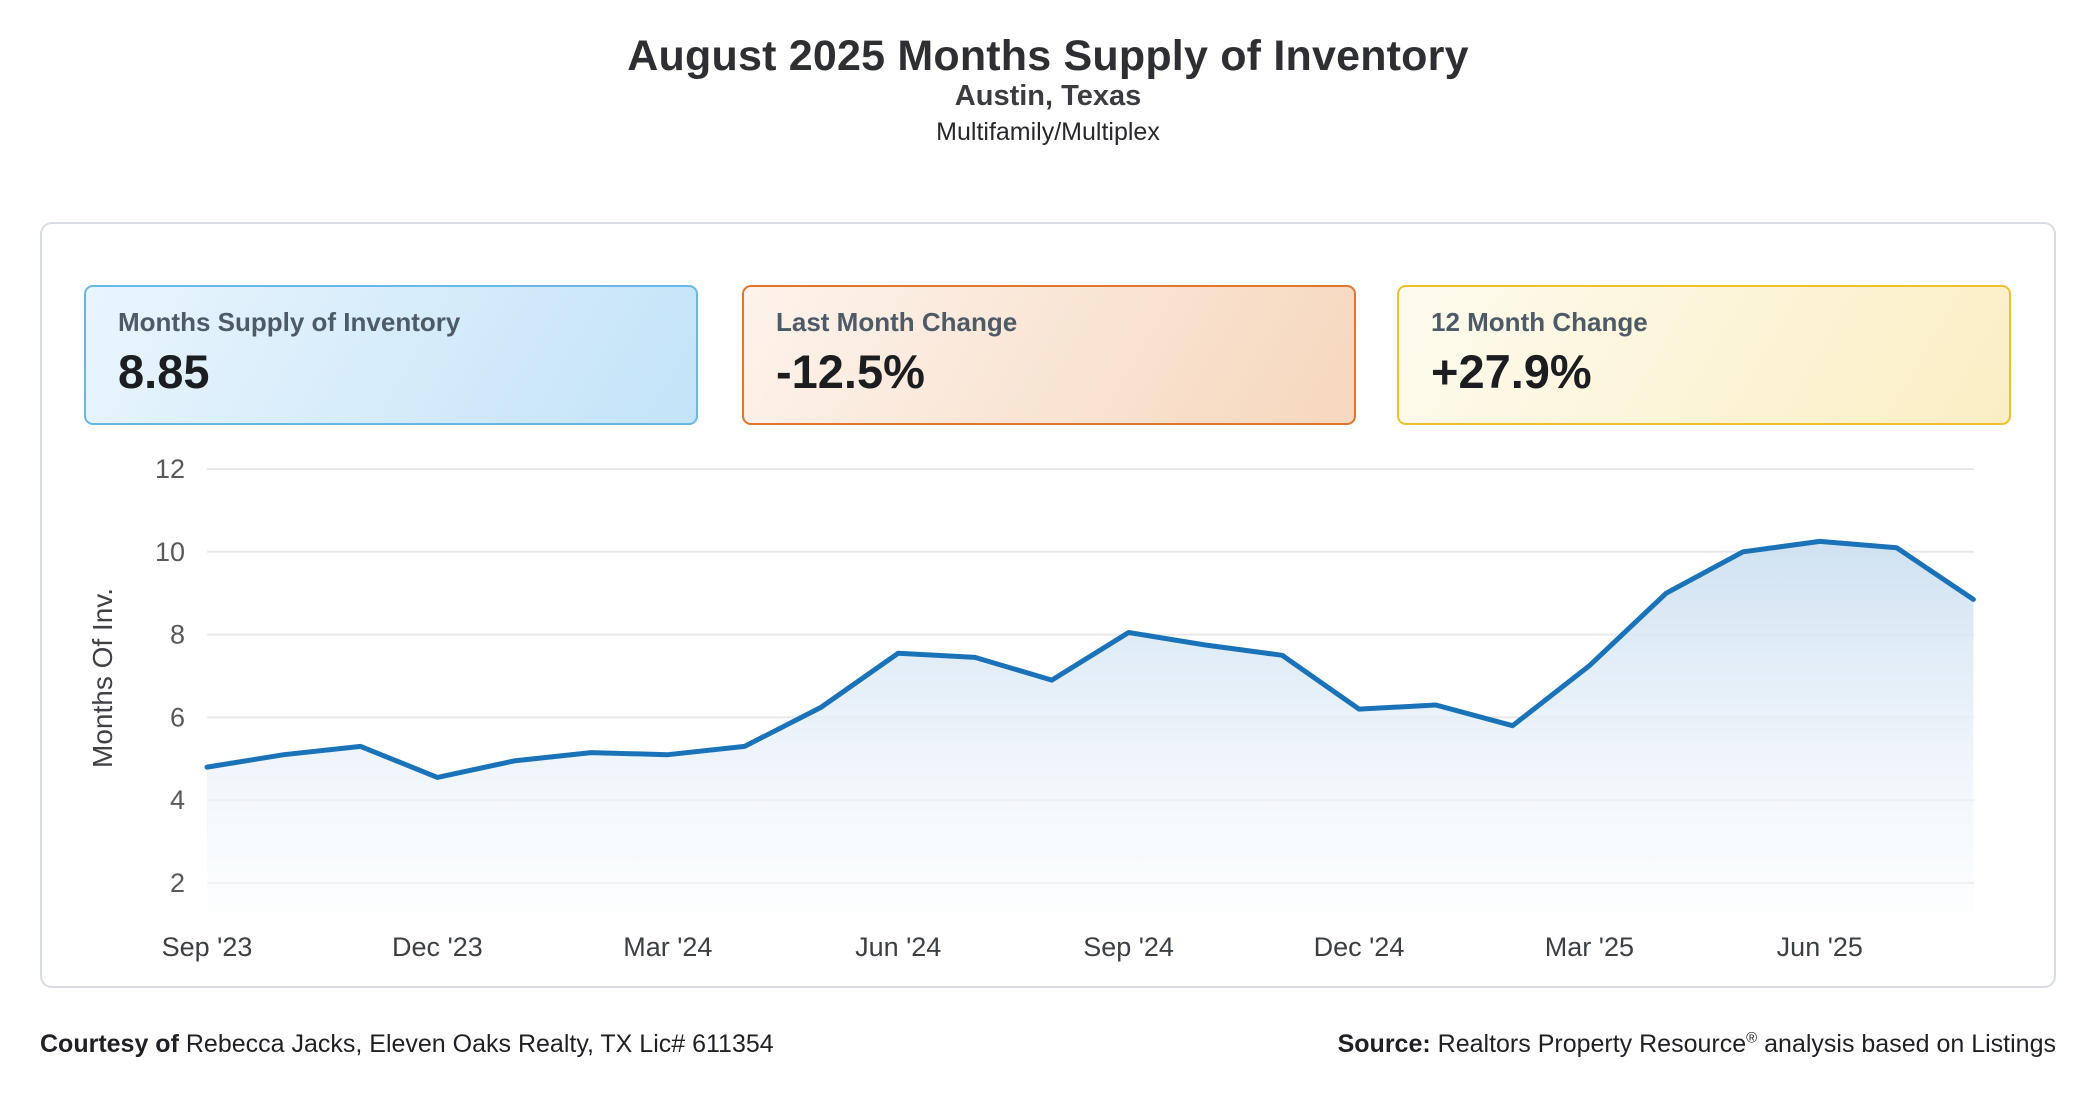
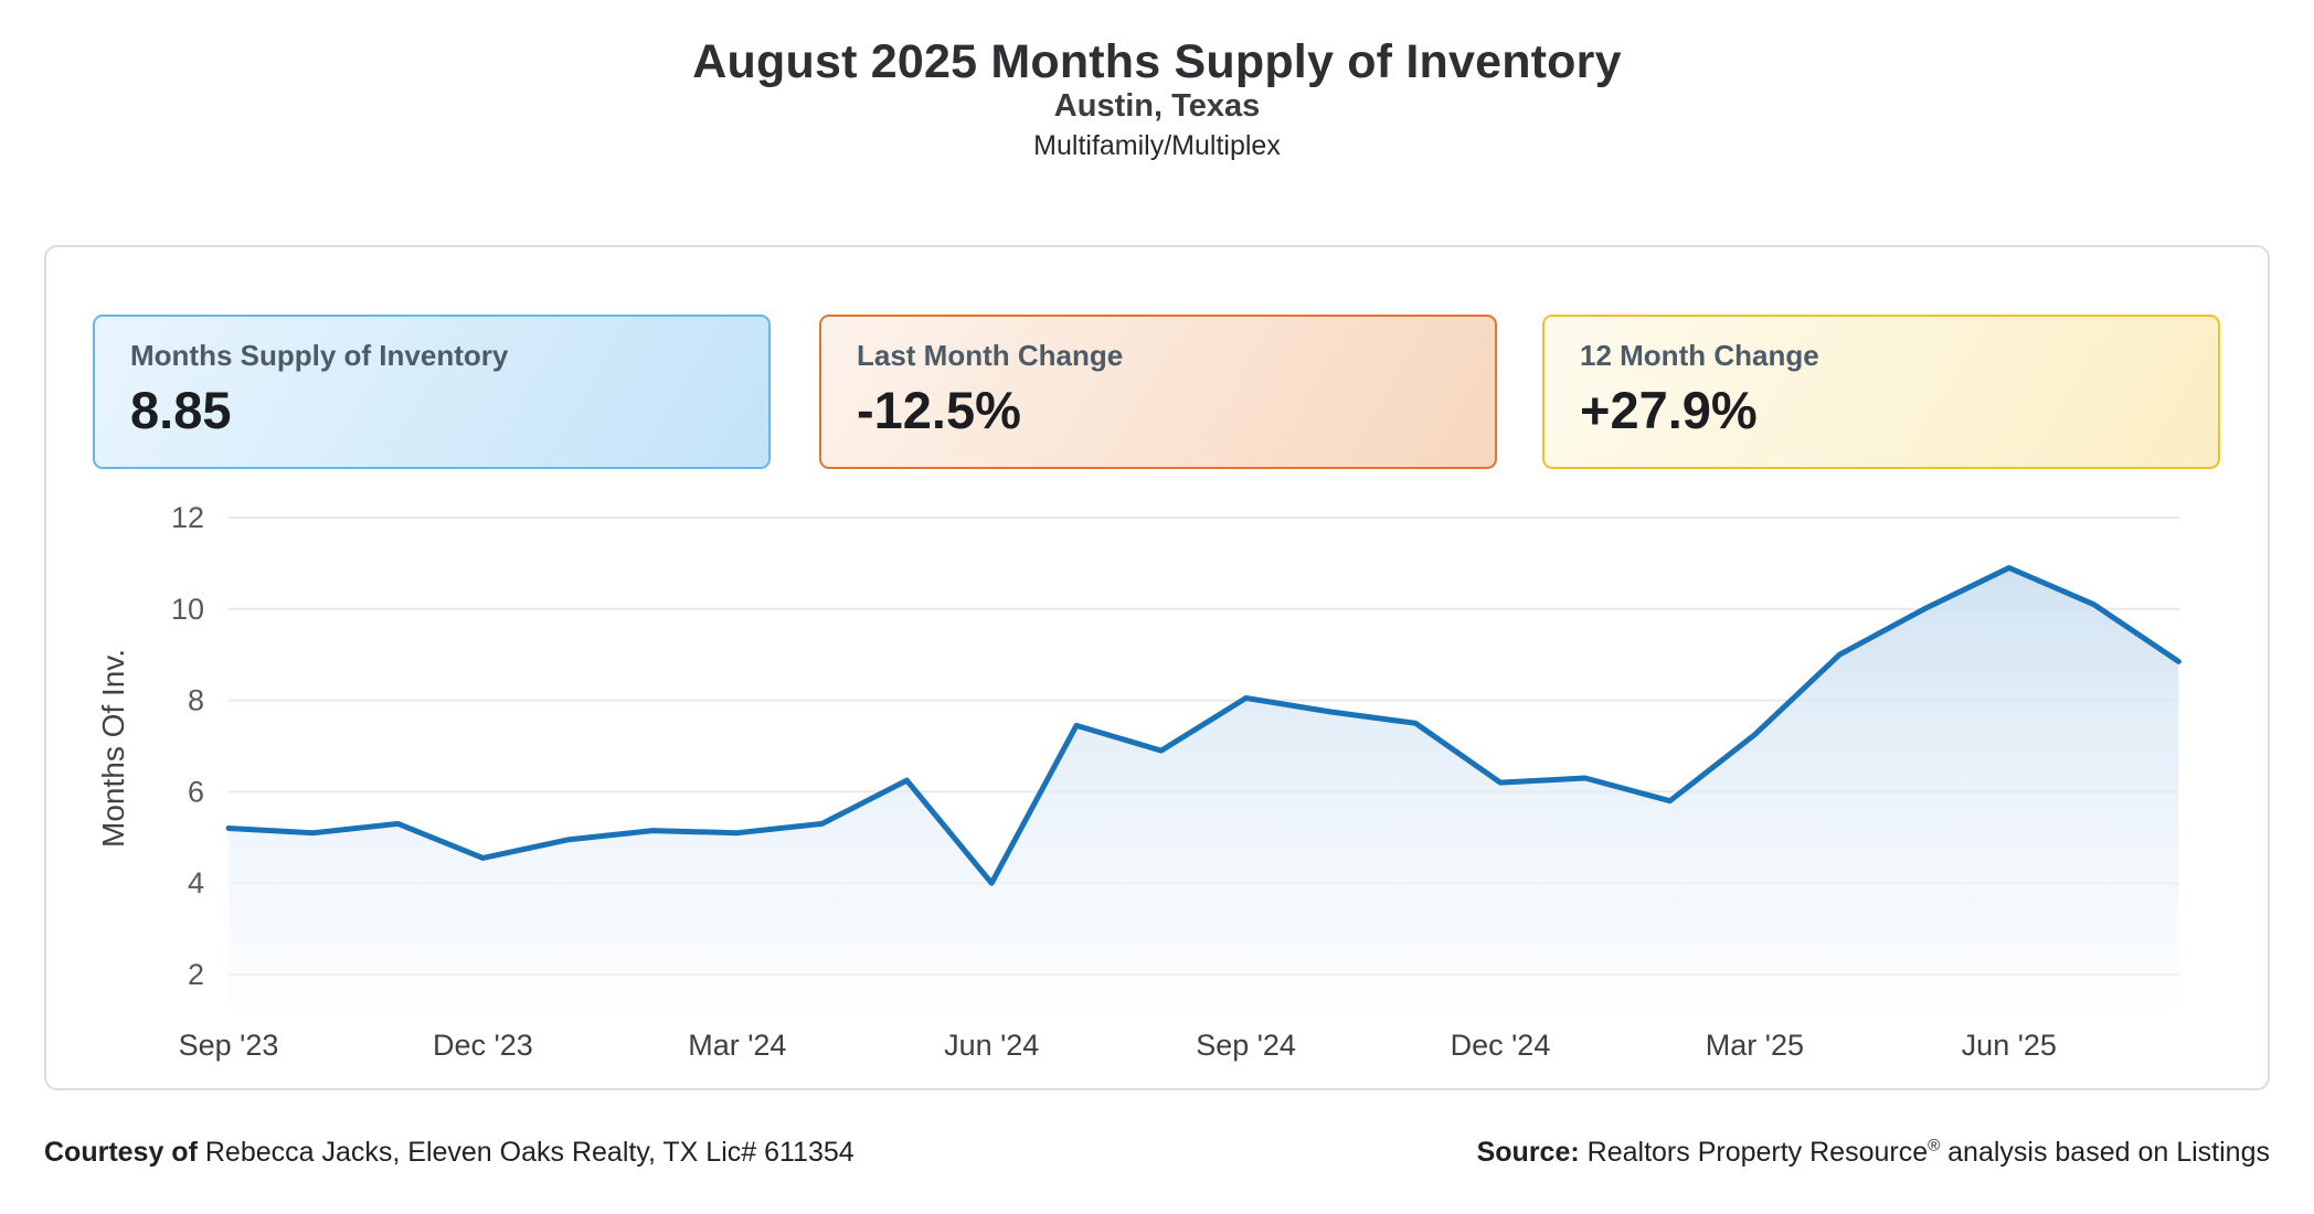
Sep '23: 4.8 -> 5.2
Jun '24: 7.5 -> 4.0
Jun '25: 10.2 -> 10.9
